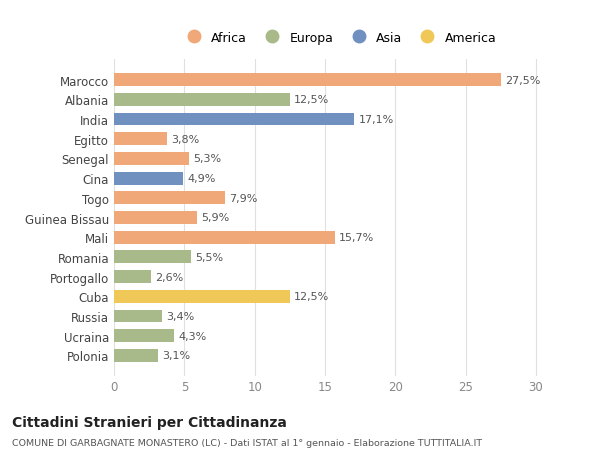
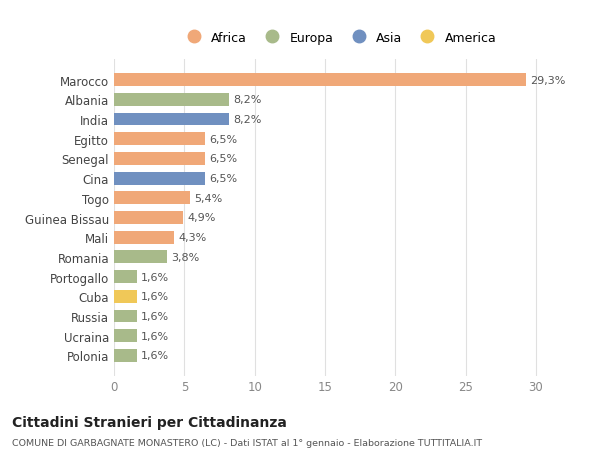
Marocco: 27,5% -> 29,3%
Albania: 12,5% -> 8,2%
India: 17,1% -> 8,2%
Egitto: 3,8% -> 6,5%
Senegal: 5,3% -> 6,5%
Cina: 4,9% -> 6,5%
Togo: 7,9% -> 5,4%
Guinea Bissau: 5,9% -> 4,9%
Mali: 15,7% -> 4,3%
Romania: 5,5% -> 3,8%
Portogallo: 2,6% -> 1,6%
Cuba: 12,5% -> 1,6%
Russia: 3,4% -> 1,6%
Ucraina: 4,3% -> 1,6%
Polonia: 3,1% -> 1,6%
